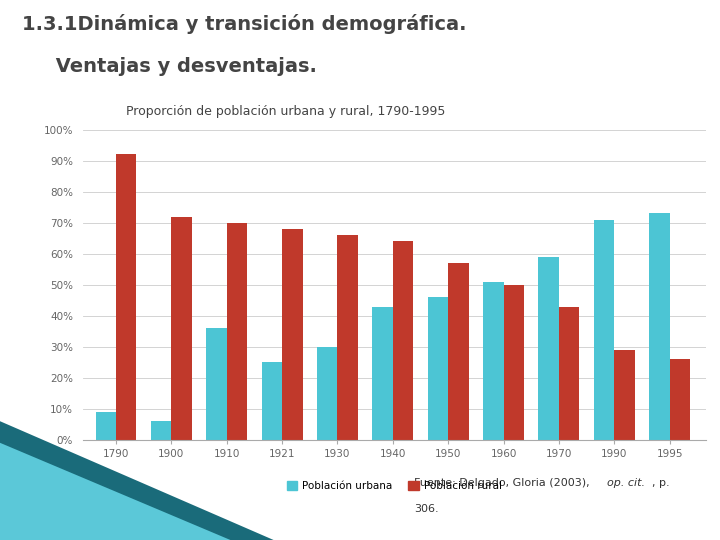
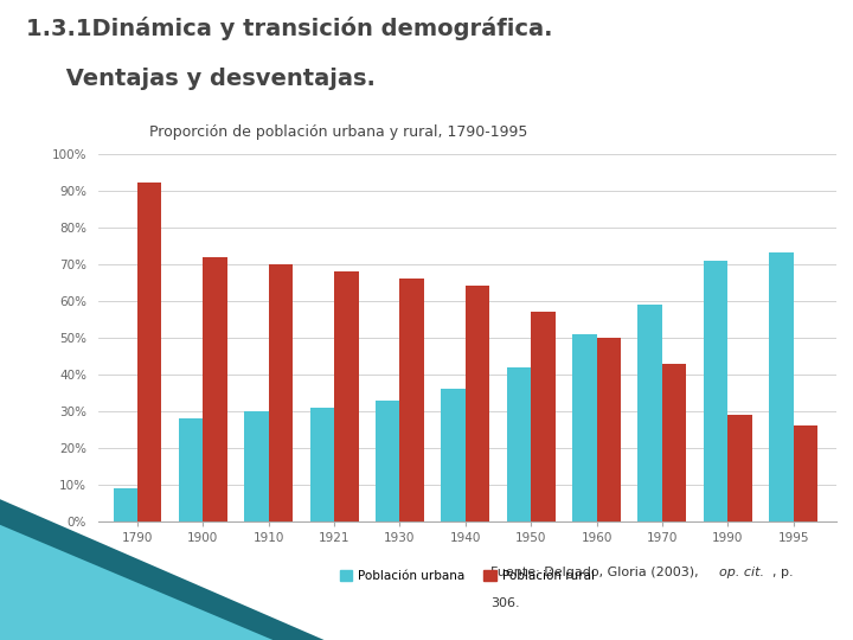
Población urbana/1900: 6% -> 28%
Población urbana/1910: 36% -> 30%
Población urbana/1921: 25% -> 31%
Población urbana/1930: 30% -> 33%
Población urbana/1940: 43% -> 36%
Población urbana/1950: 46% -> 42%
